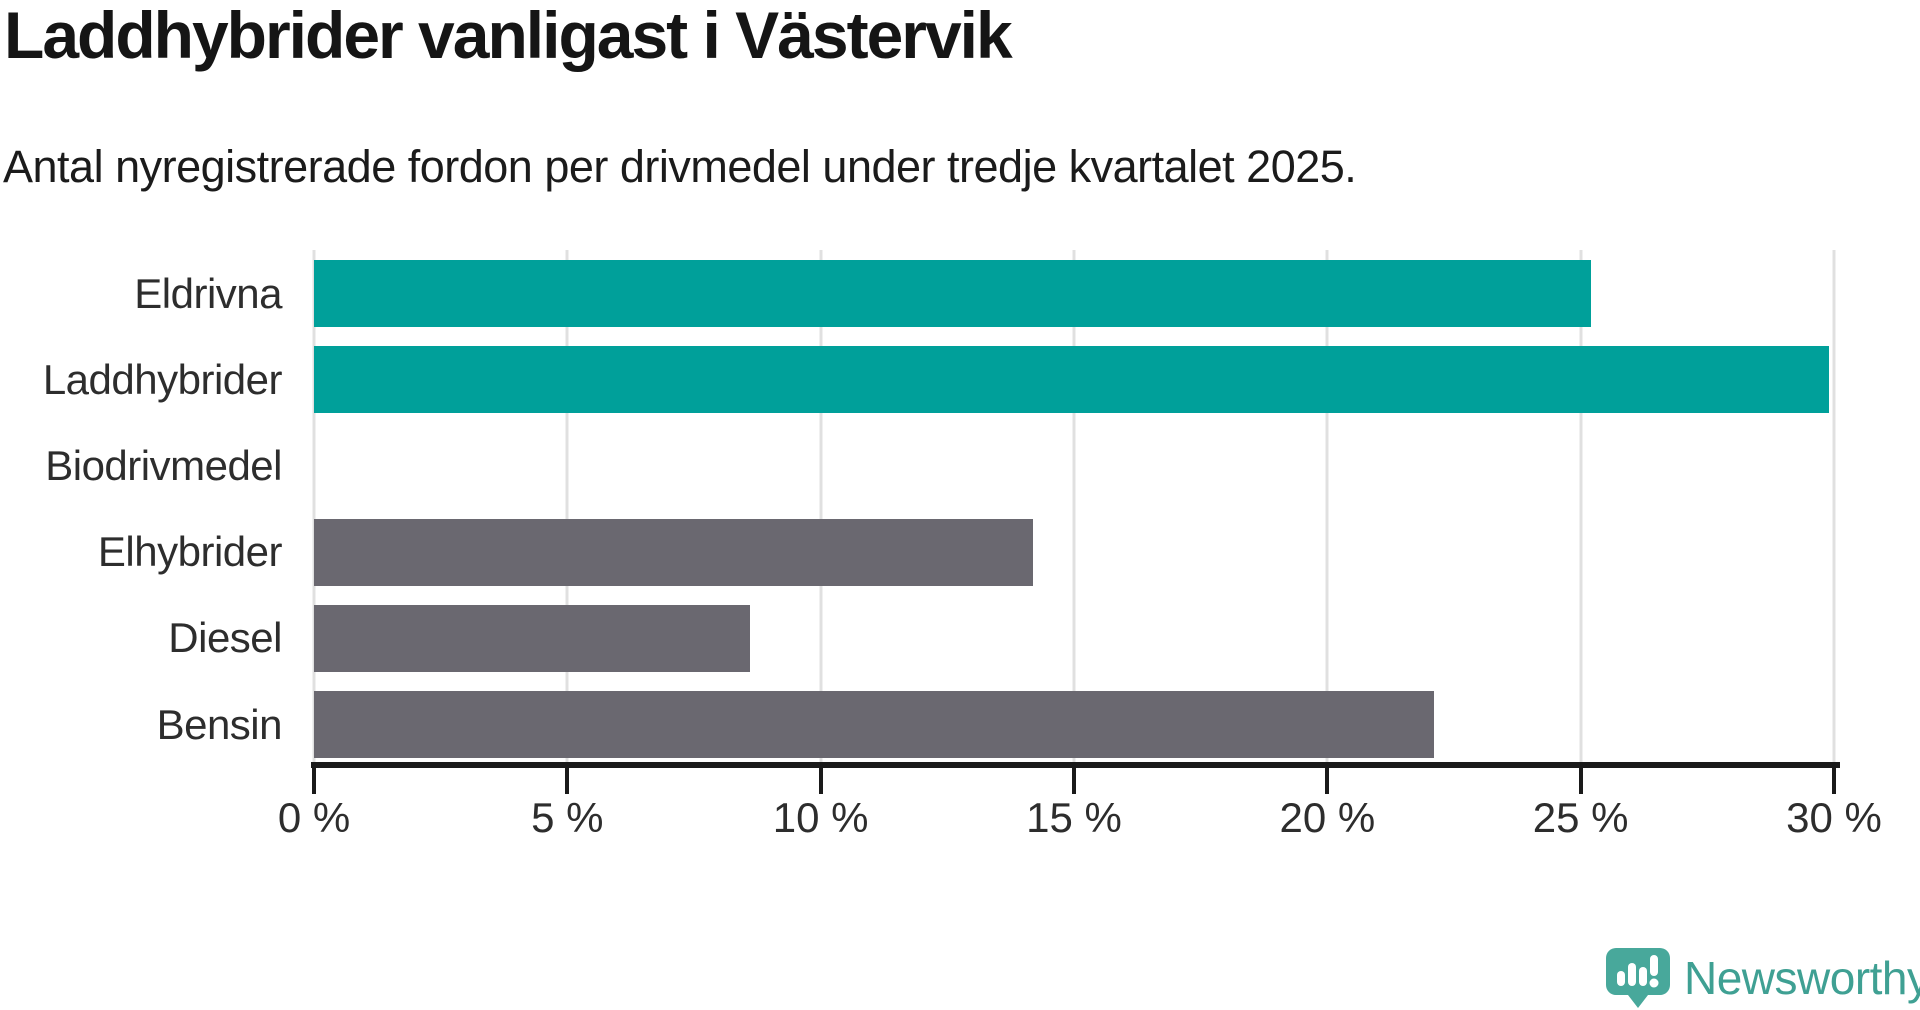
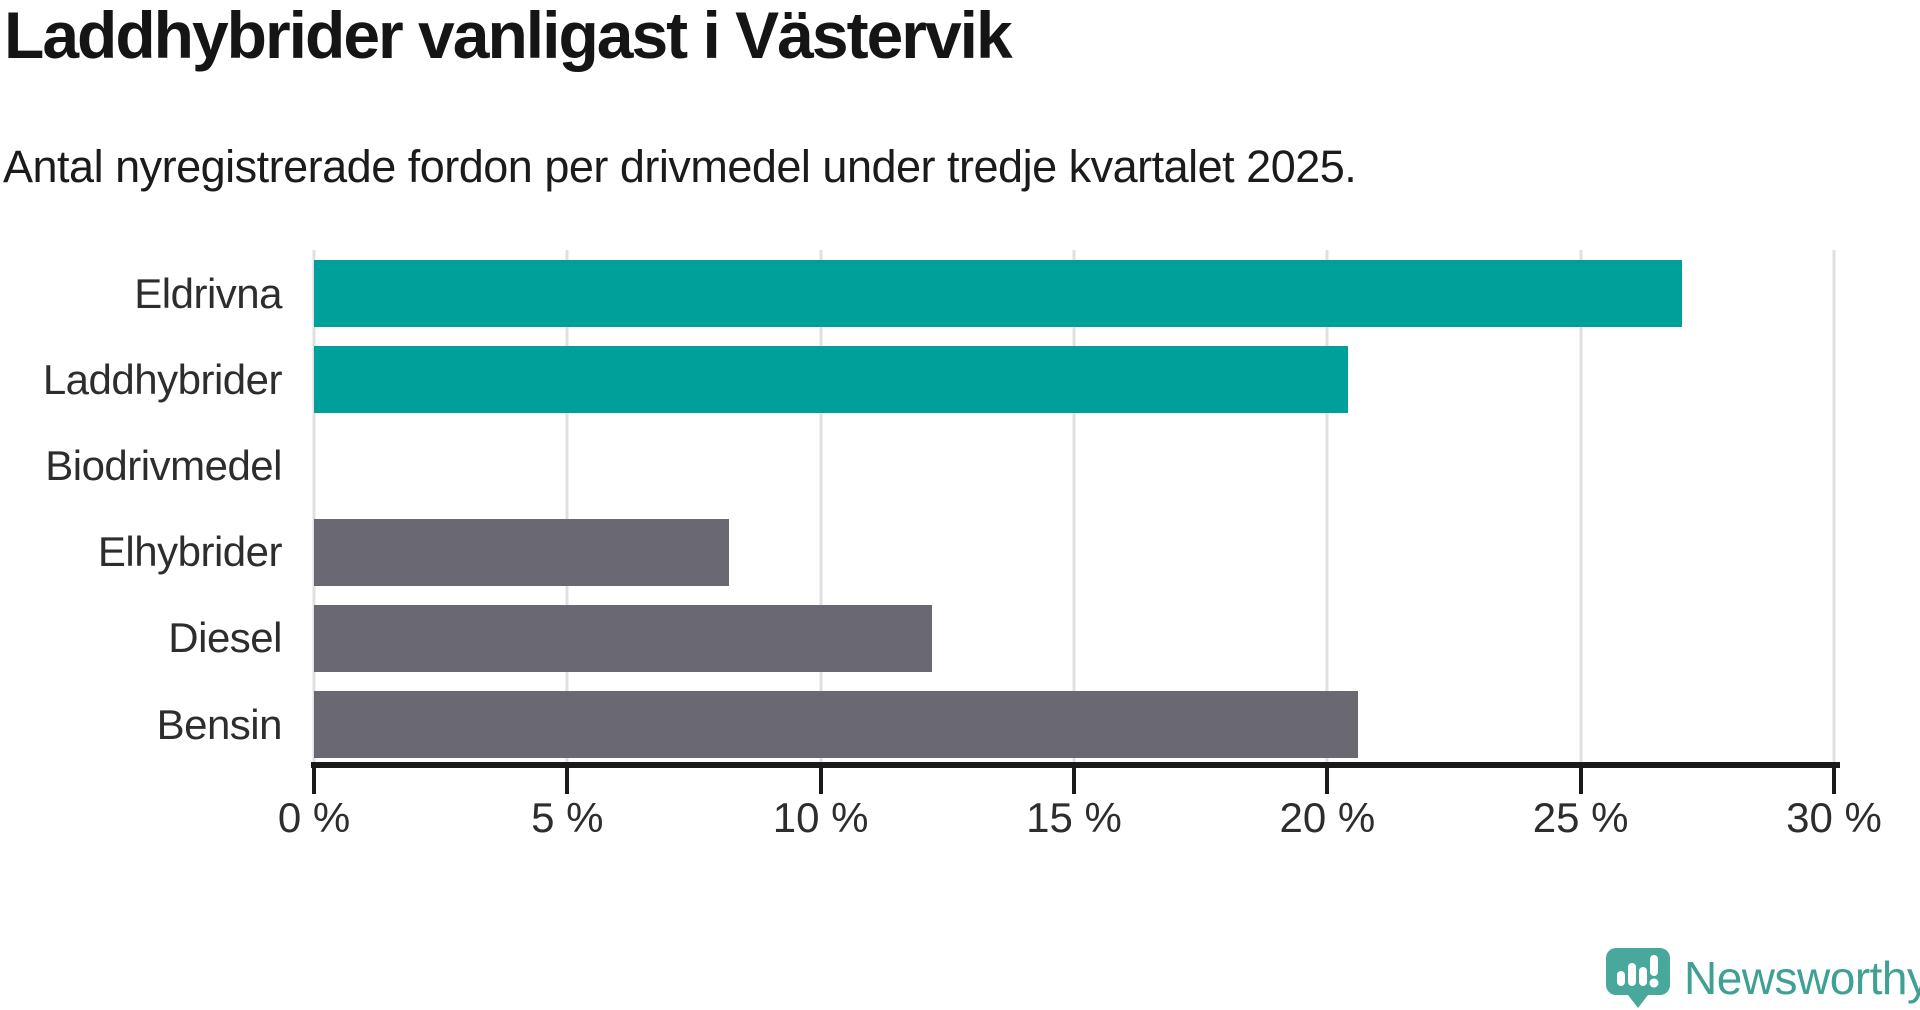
Eldrivna: 25.2% -> 27.0%
Laddhybrider: 29.9% -> 20.4%
Elhybrider: 14.2% -> 8.2%
Diesel: 8.6% -> 12.2%
Bensin: 22.1% -> 20.6%
